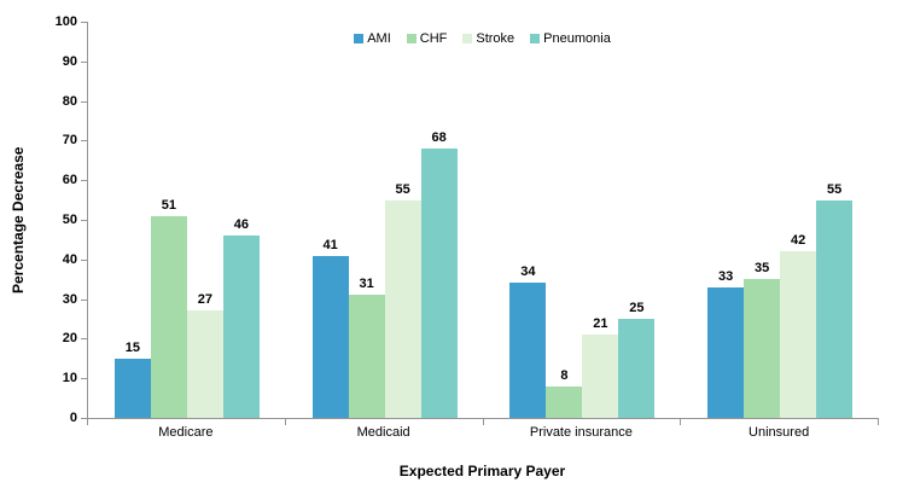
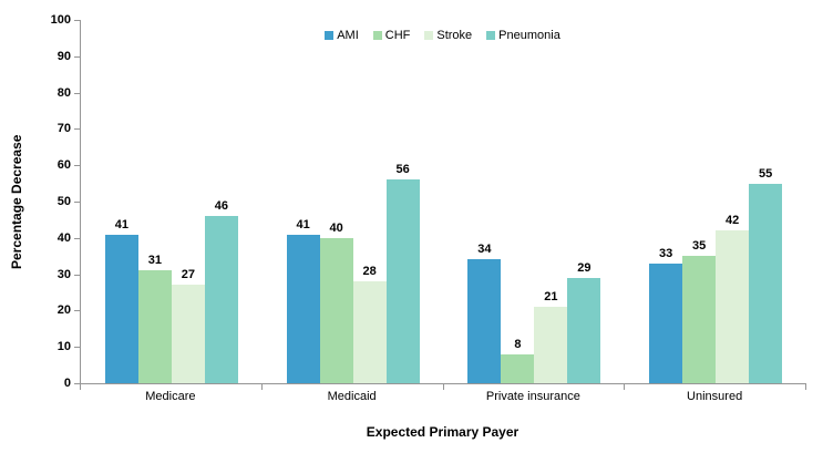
AMI/Medicare: 15 -> 41
CHF/Medicare: 51 -> 31
CHF/Medicaid: 31 -> 40
Stroke/Medicaid: 55 -> 28
Pneumonia/Medicaid: 68 -> 56
Pneumonia/Private insurance: 25 -> 29
